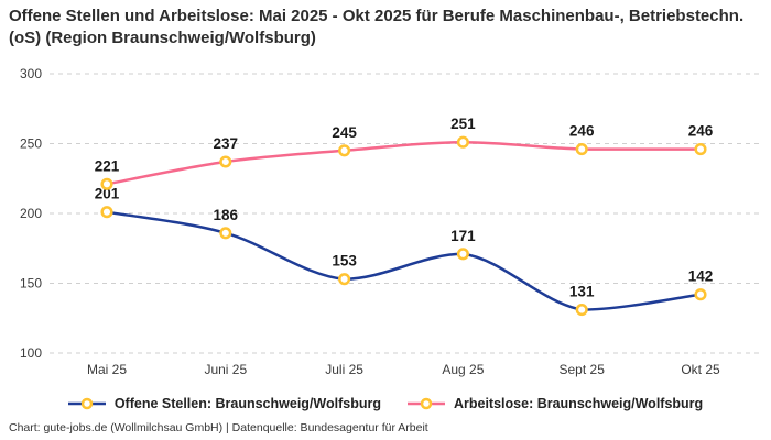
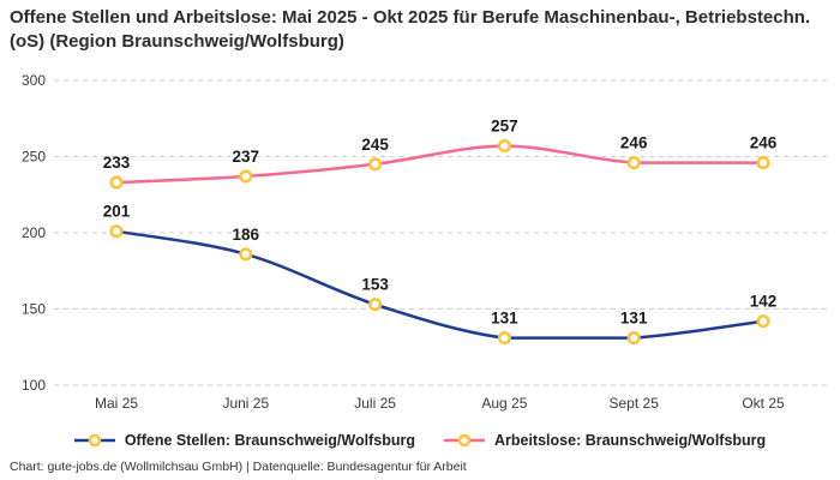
Arbeitslose: Braunschweig/Wolfsburg/Mai 25: 221 -> 233
Offene Stellen: Braunschweig/Wolfsburg/Aug 25: 171 -> 131
Arbeitslose: Braunschweig/Wolfsburg/Aug 25: 251 -> 257
